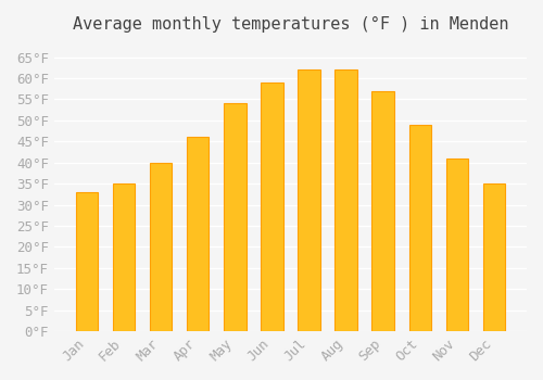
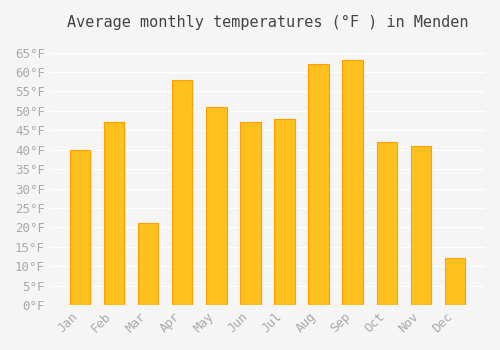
Jan: 33°F -> 40°F
Feb: 35°F -> 47°F
Mar: 40°F -> 21°F
Apr: 46°F -> 58°F
May: 54°F -> 51°F
Jun: 59°F -> 47°F
Jul: 62°F -> 48°F
Sep: 57°F -> 63°F
Oct: 49°F -> 42°F
Dec: 35°F -> 12°F
